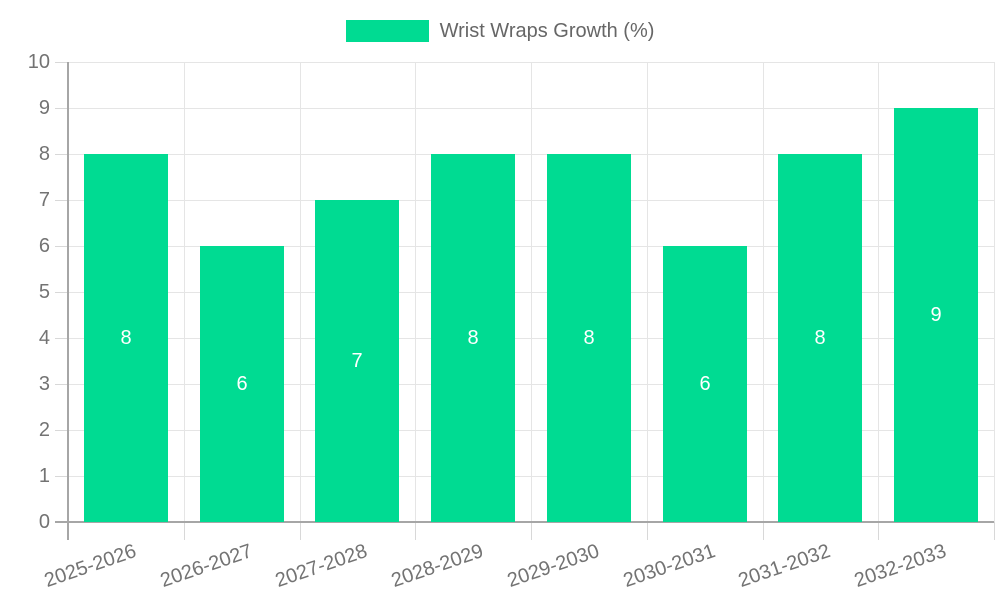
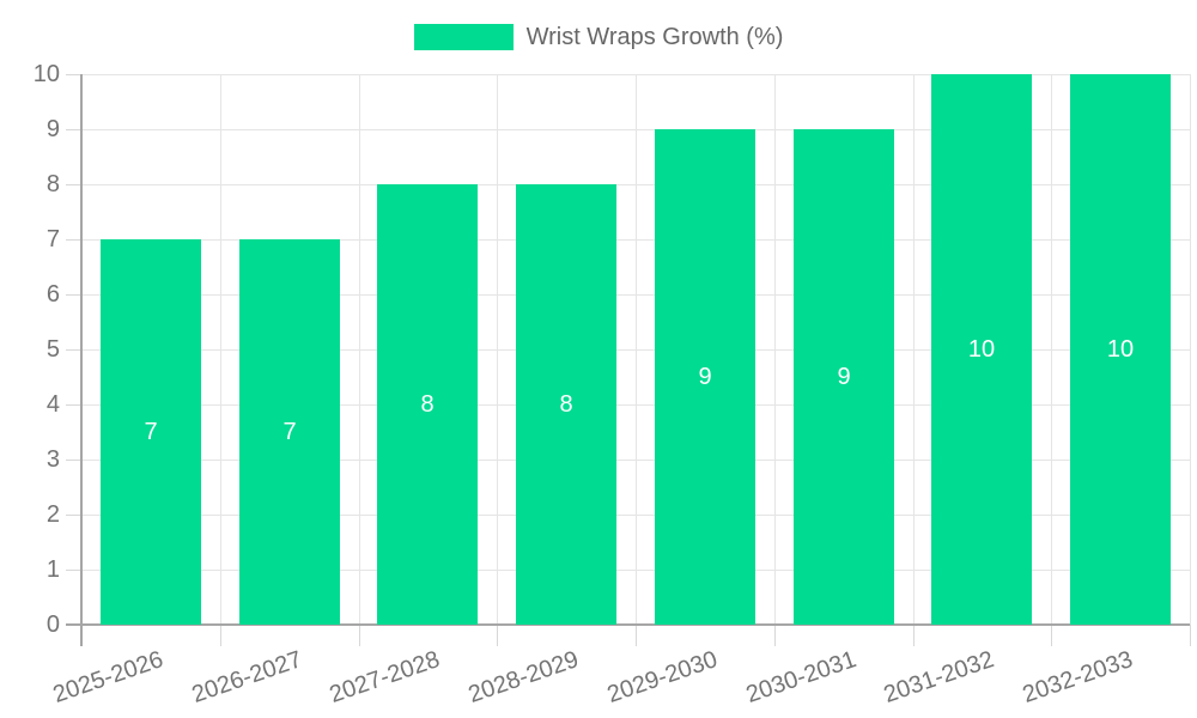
2025-2026: 8 -> 7
2026-2027: 6 -> 7
2027-2028: 7 -> 8
2029-2030: 8 -> 9
2030-2031: 6 -> 9
2031-2032: 8 -> 10
2032-2033: 9 -> 10
